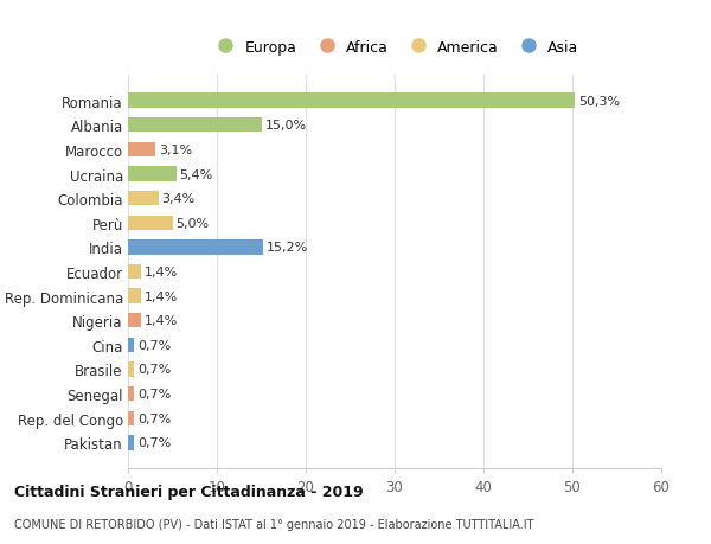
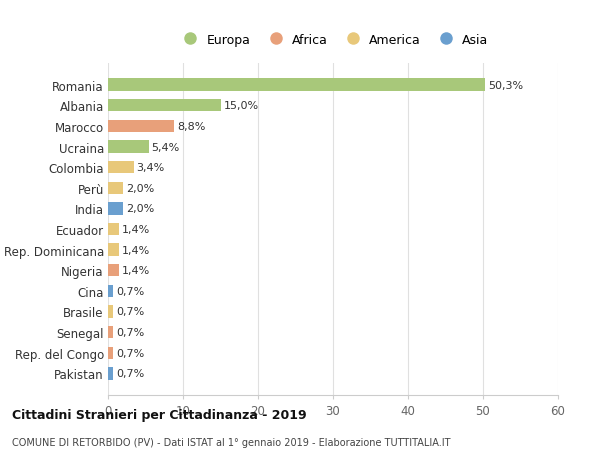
Marocco: 3,1% -> 8,8%
Perù: 5,0% -> 2,0%
India: 15,2% -> 2,0%
